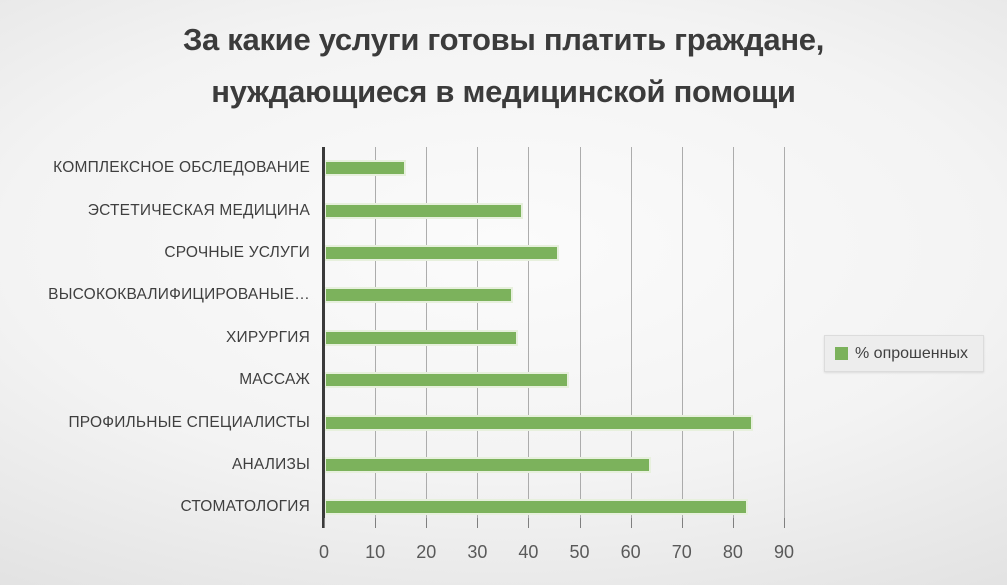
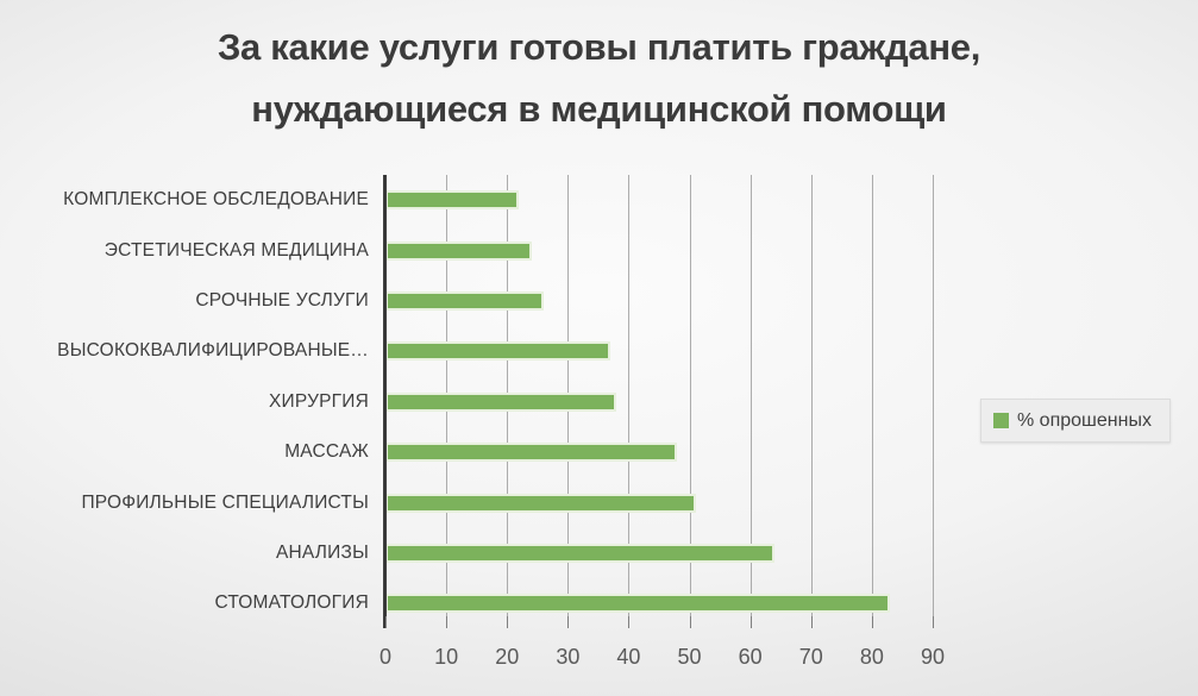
КОМПЛЕКСНОЕ ОБСЛЕДОВАНИЕ: 16 -> 22
ЭСТЕТИЧЕСКАЯ МЕДИЦИНА: 39 -> 24
СРОЧНЫЕ УСЛУГИ: 46 -> 26
ПРОФИЛЬНЫЕ СПЕЦИАЛИСТЫ: 84 -> 51
